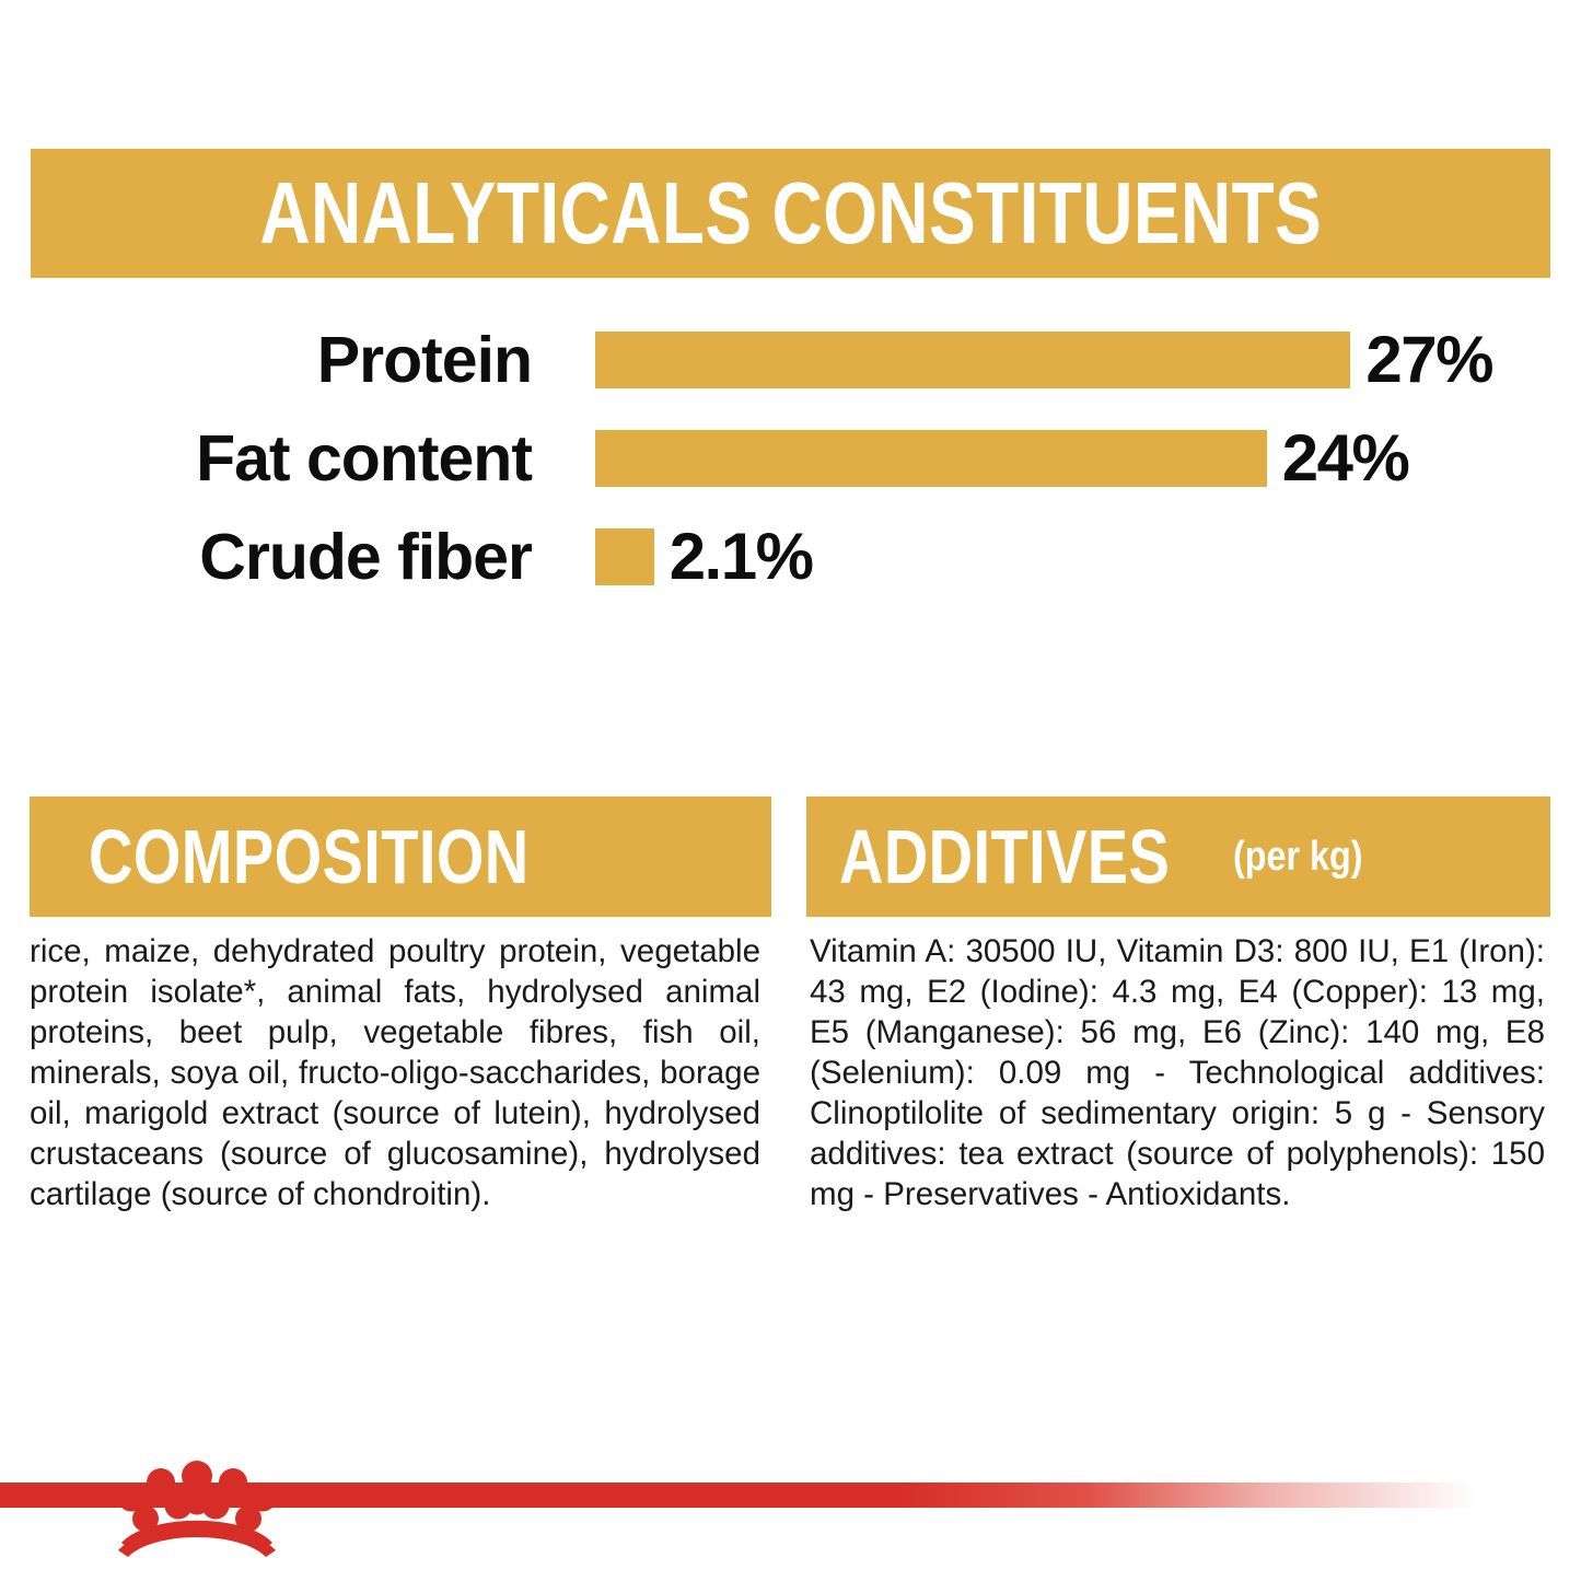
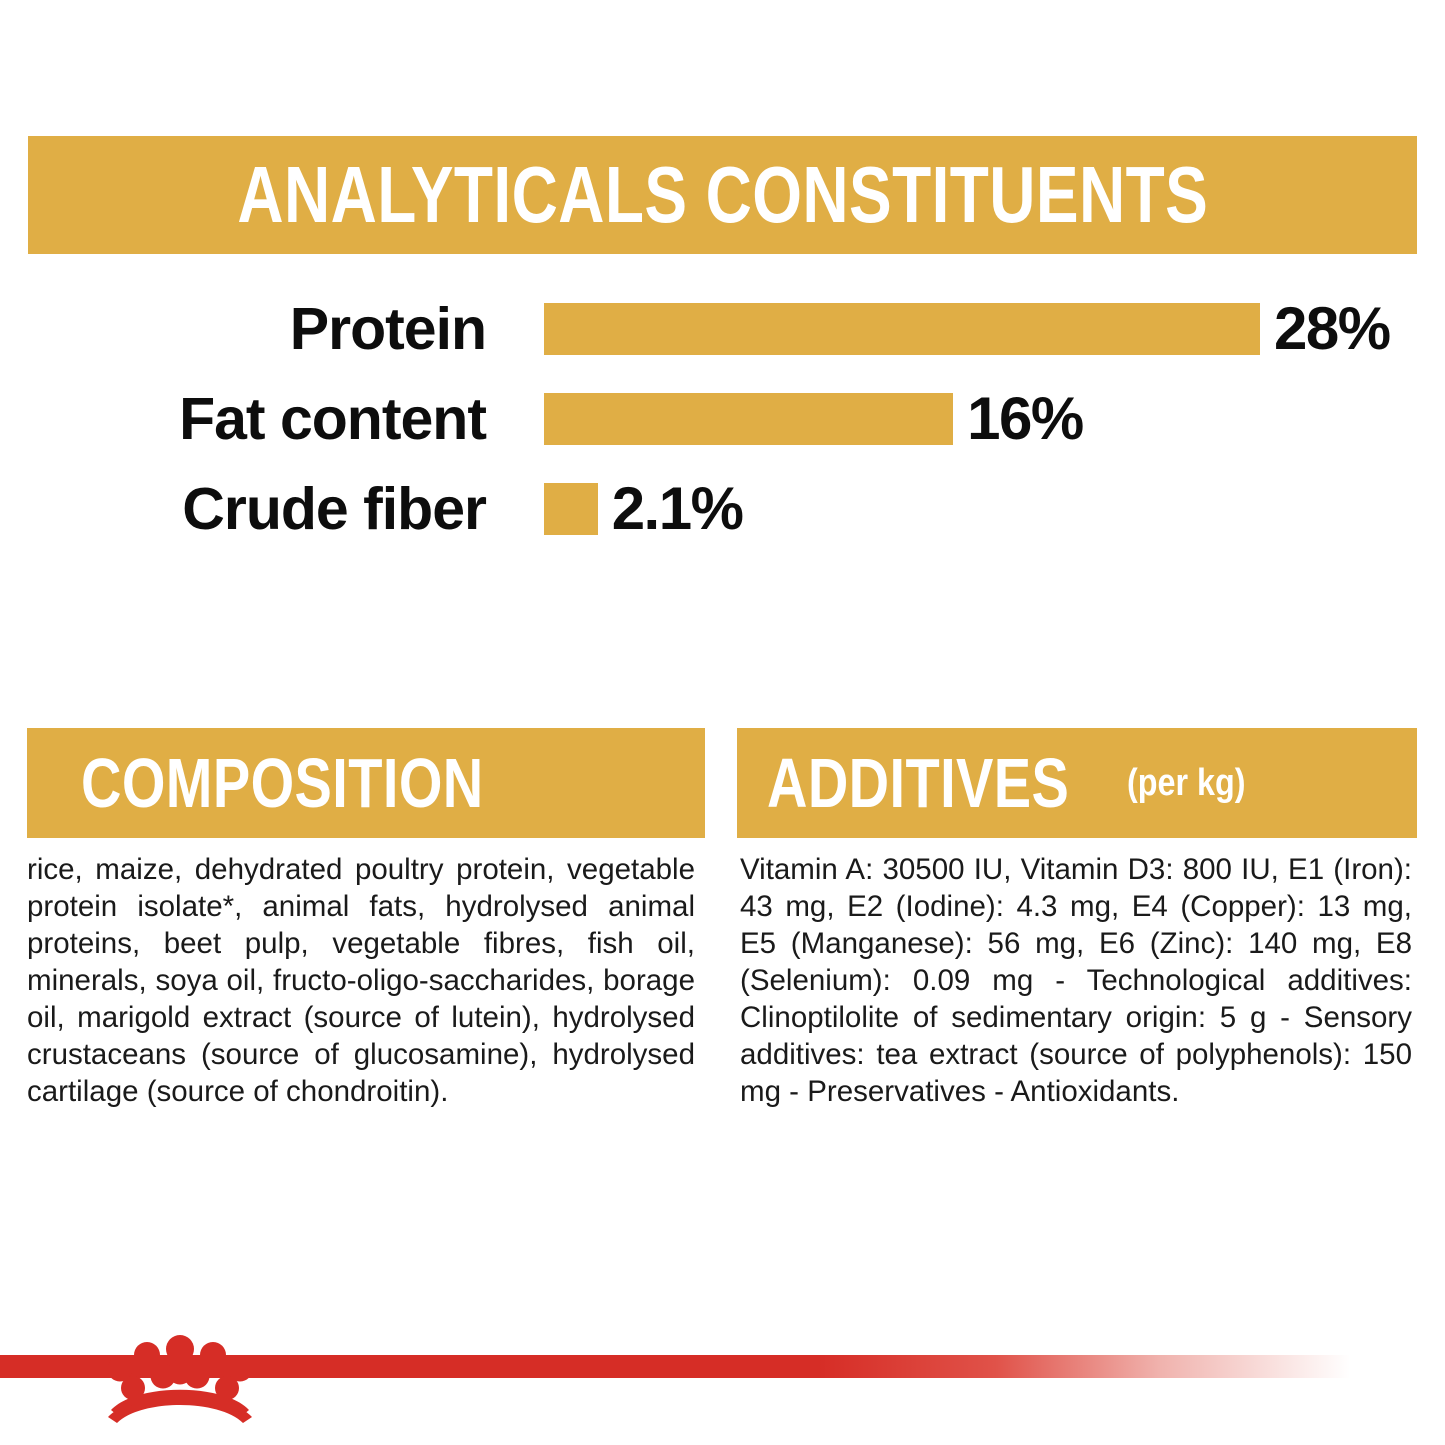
Protein: 27% -> 28%
Fat content: 24% -> 16%
